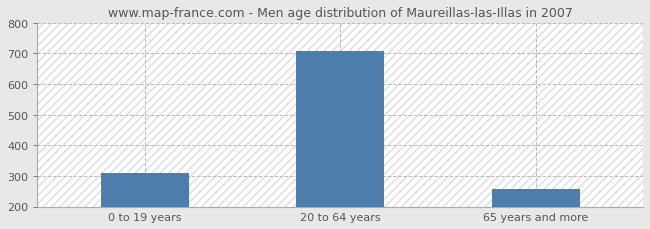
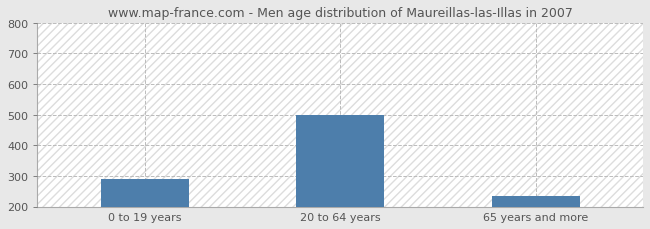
0 to 19 years: 310 -> 290
20 to 64 years: 708 -> 500
65 years and more: 258 -> 235
